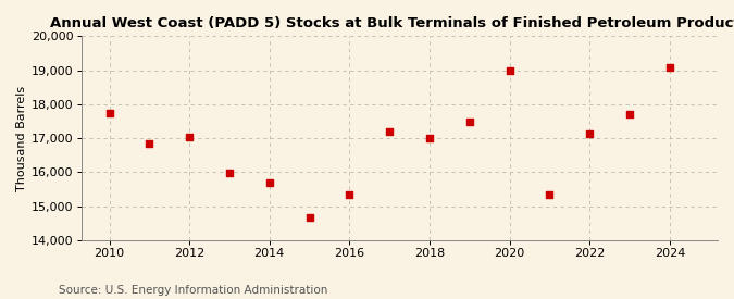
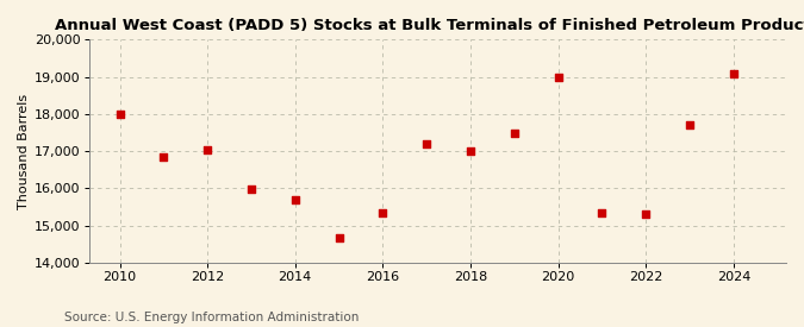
2010: 17,750 -> 18,000
2022: 17,130 -> 15,300
